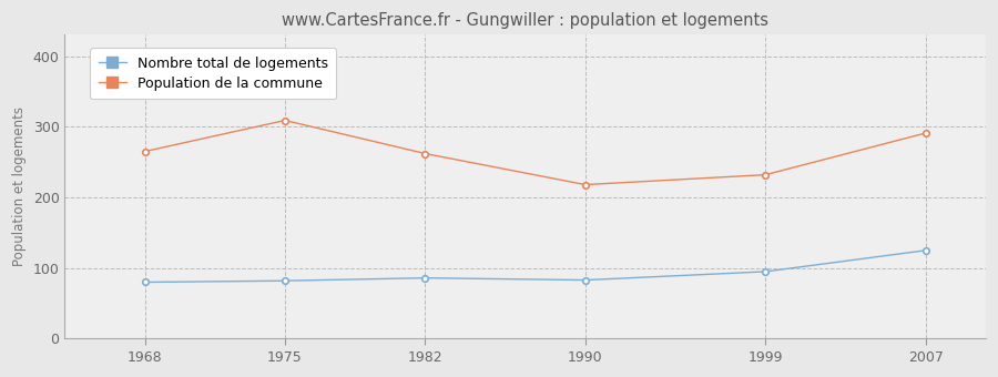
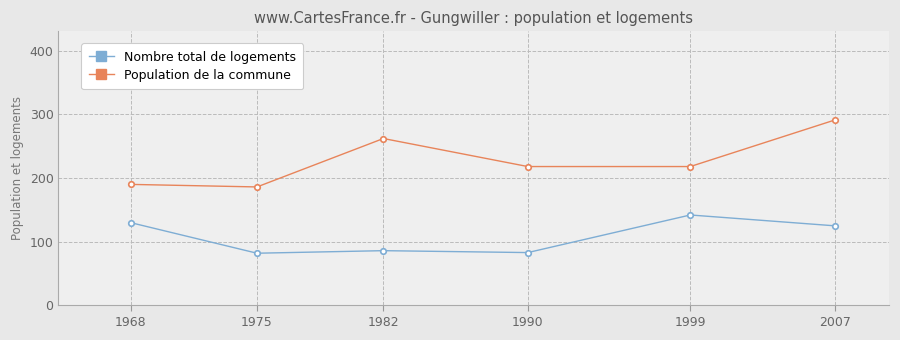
Nombre total de logements/1968: 80 -> 130
Population de la commune/1968: 265 -> 190
Population de la commune/1975: 309 -> 186
Nombre total de logements/1999: 95 -> 142
Population de la commune/1999: 232 -> 218
